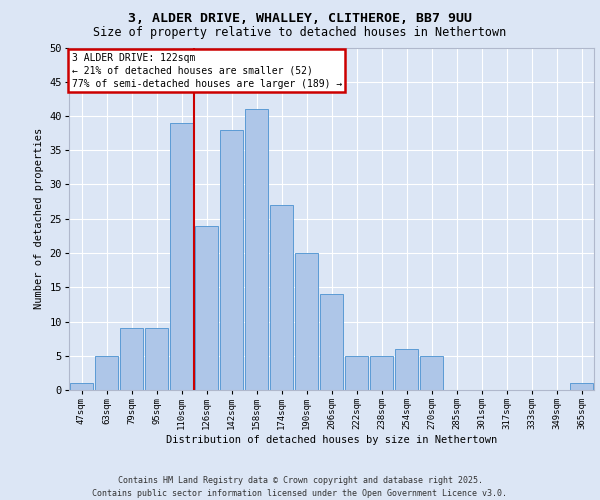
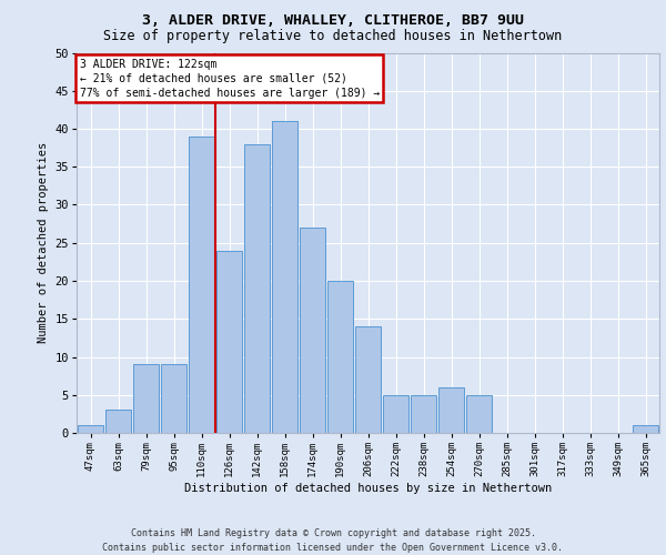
63sqm: 5 -> 3
